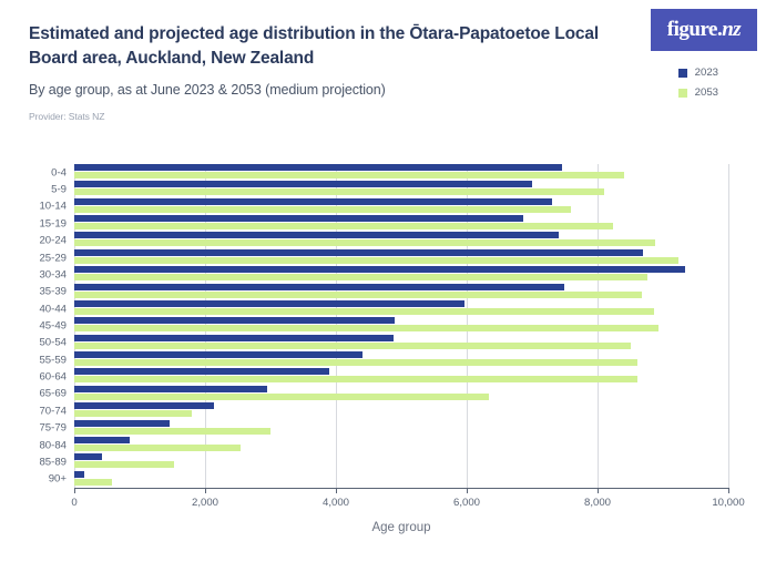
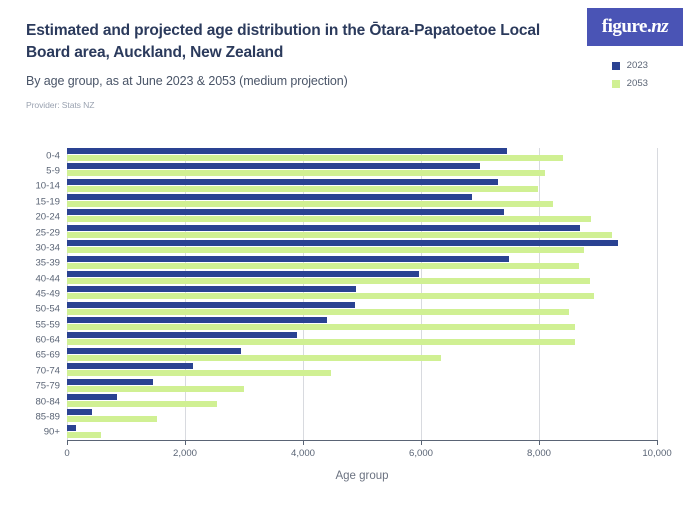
2053/10-14: 7600 -> 8000
2053/70-74: 1800 -> 4500
